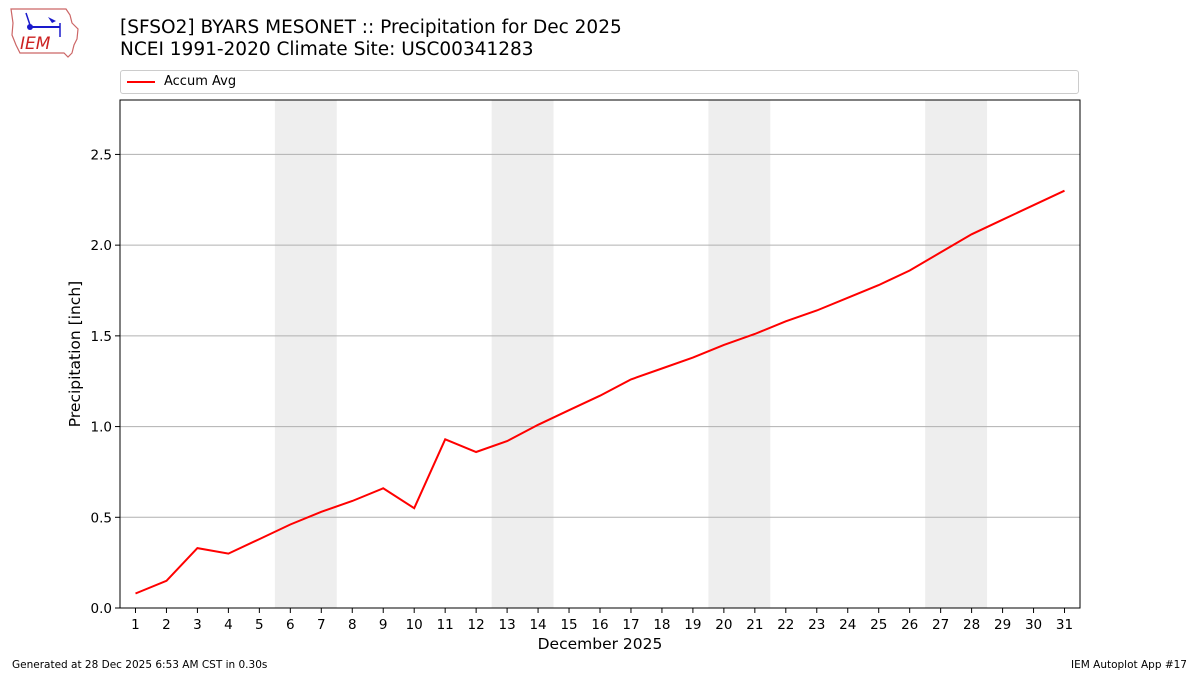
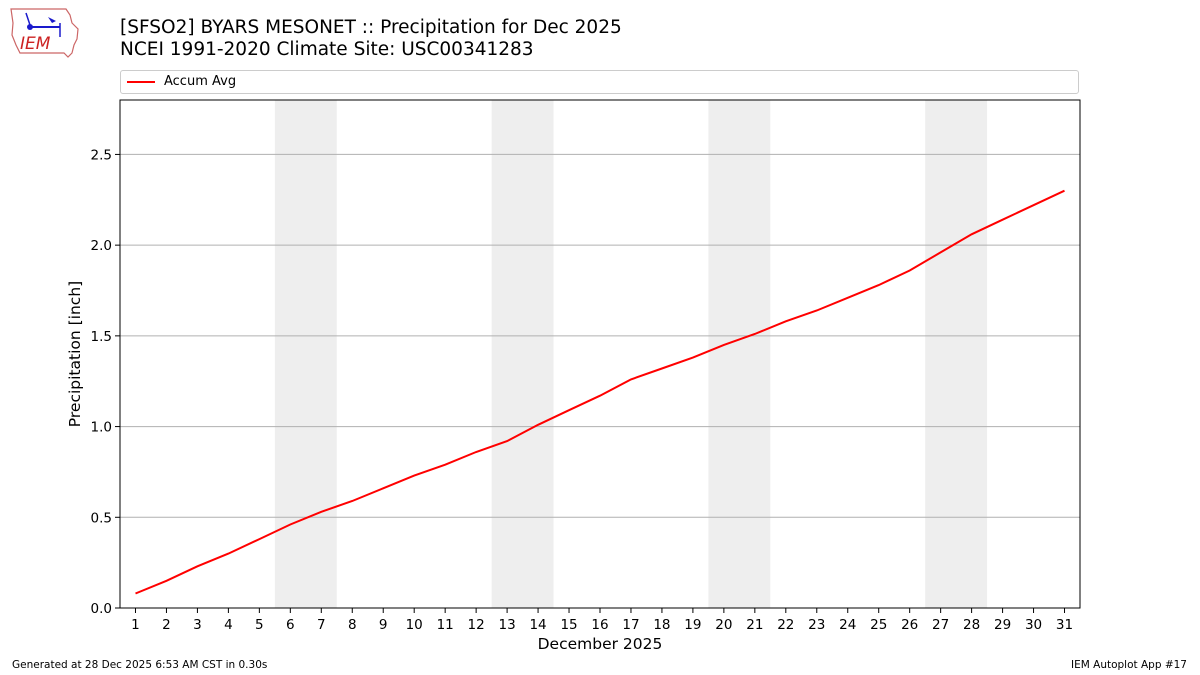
3: 0.33 -> 0.23
10: 0.55 -> 0.73
11: 0.93 -> 0.79
